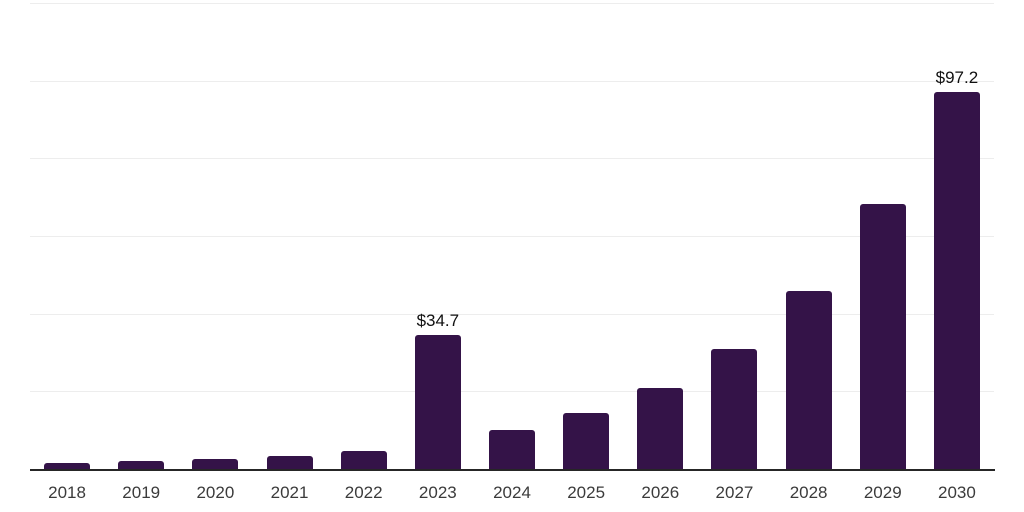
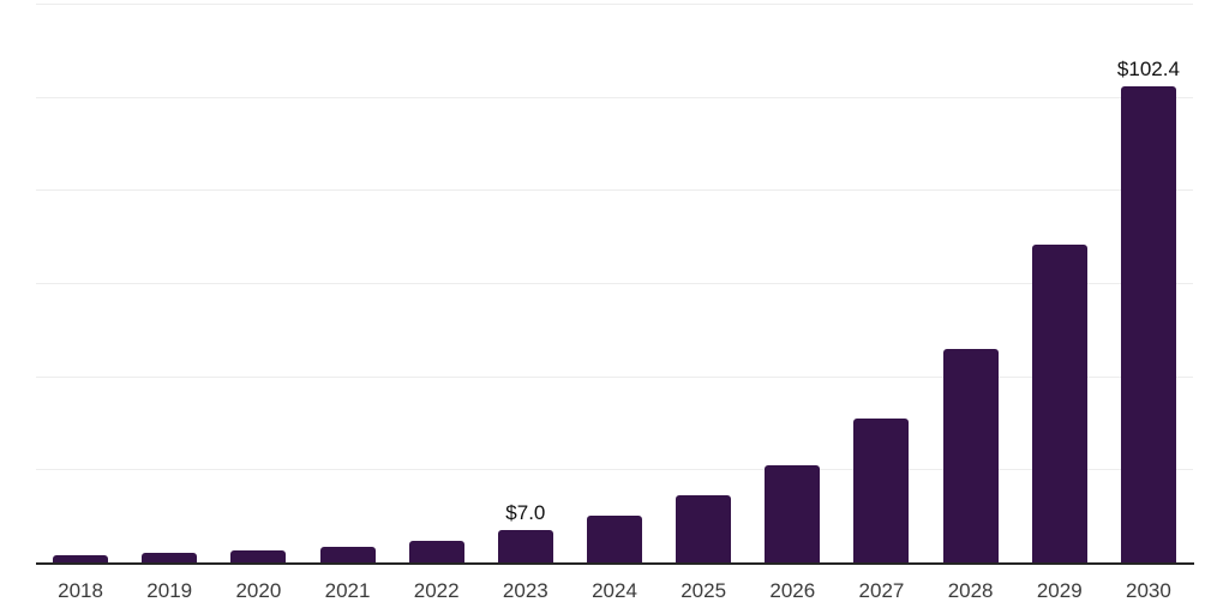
2023: $34.7 -> $7.0
2030: $97.2 -> $102.4
